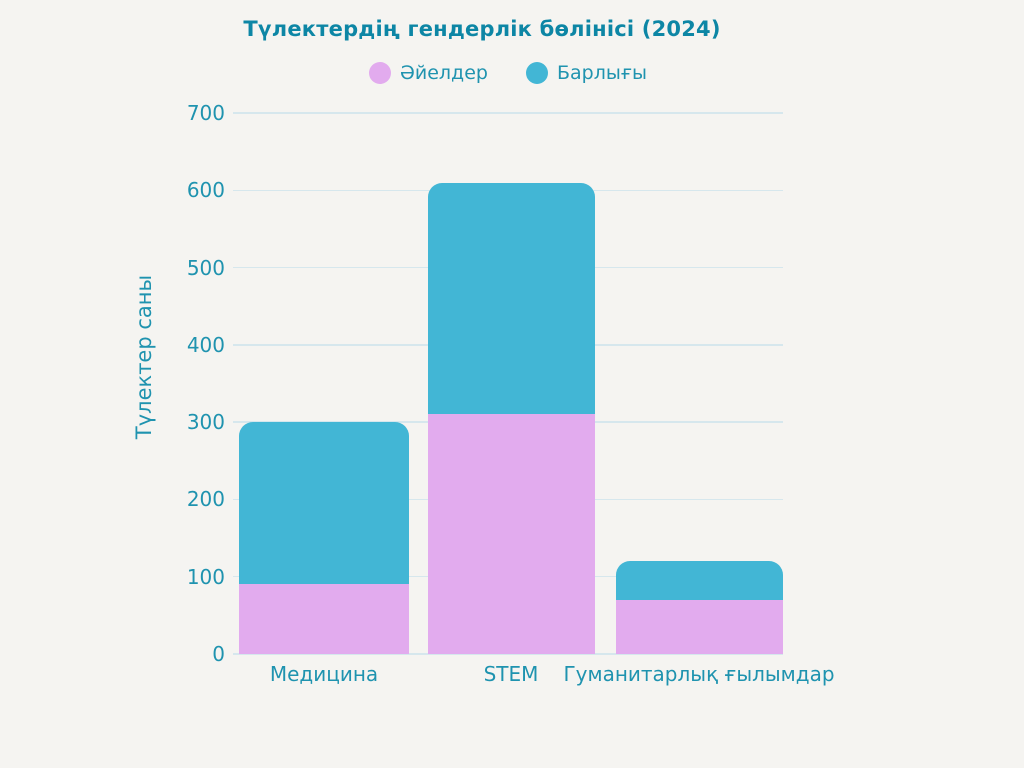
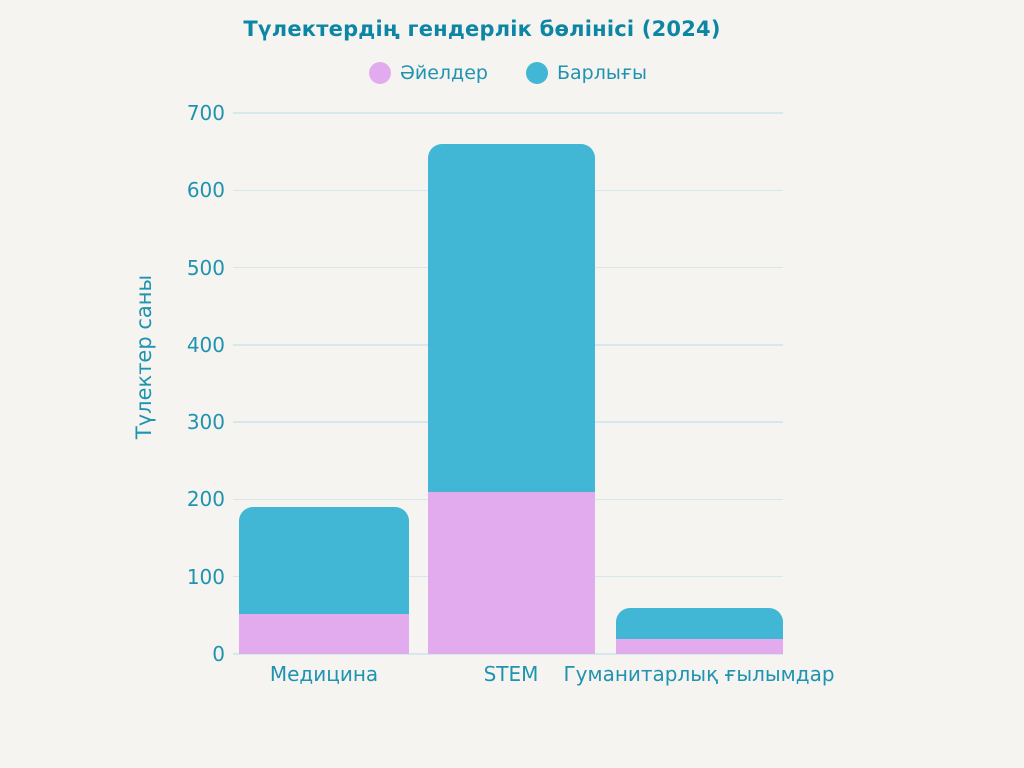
Әйелдер/Медицина: 90 -> 50
Барлығы/Медицина: 300 -> 190
Әйелдер/STEM: 310 -> 210
Барлығы/STEM: 610 -> 660
Әйелдер/Гуманитарлық ғылымдар: 70 -> 20
Барлығы/Гуманитарлық ғылымдар: 120 -> 60
